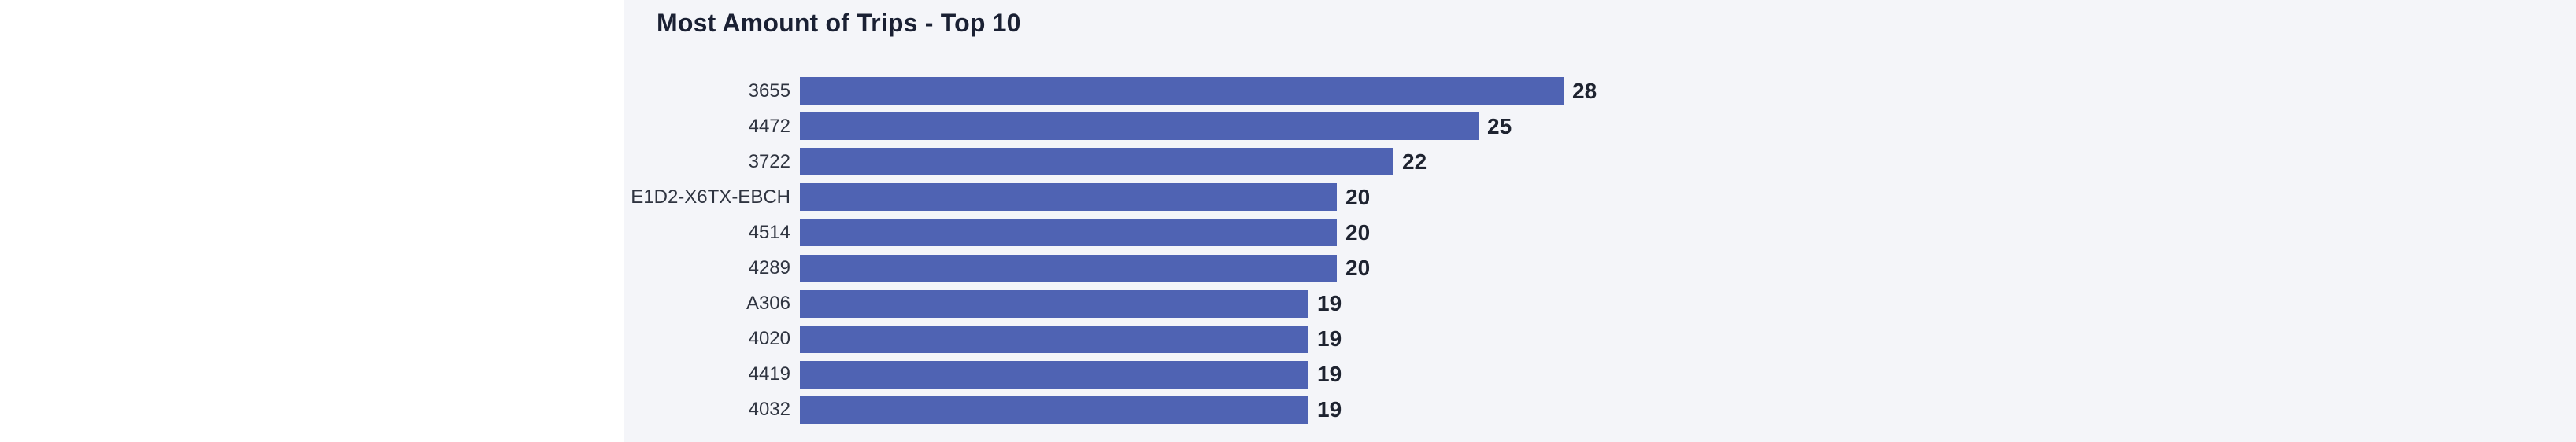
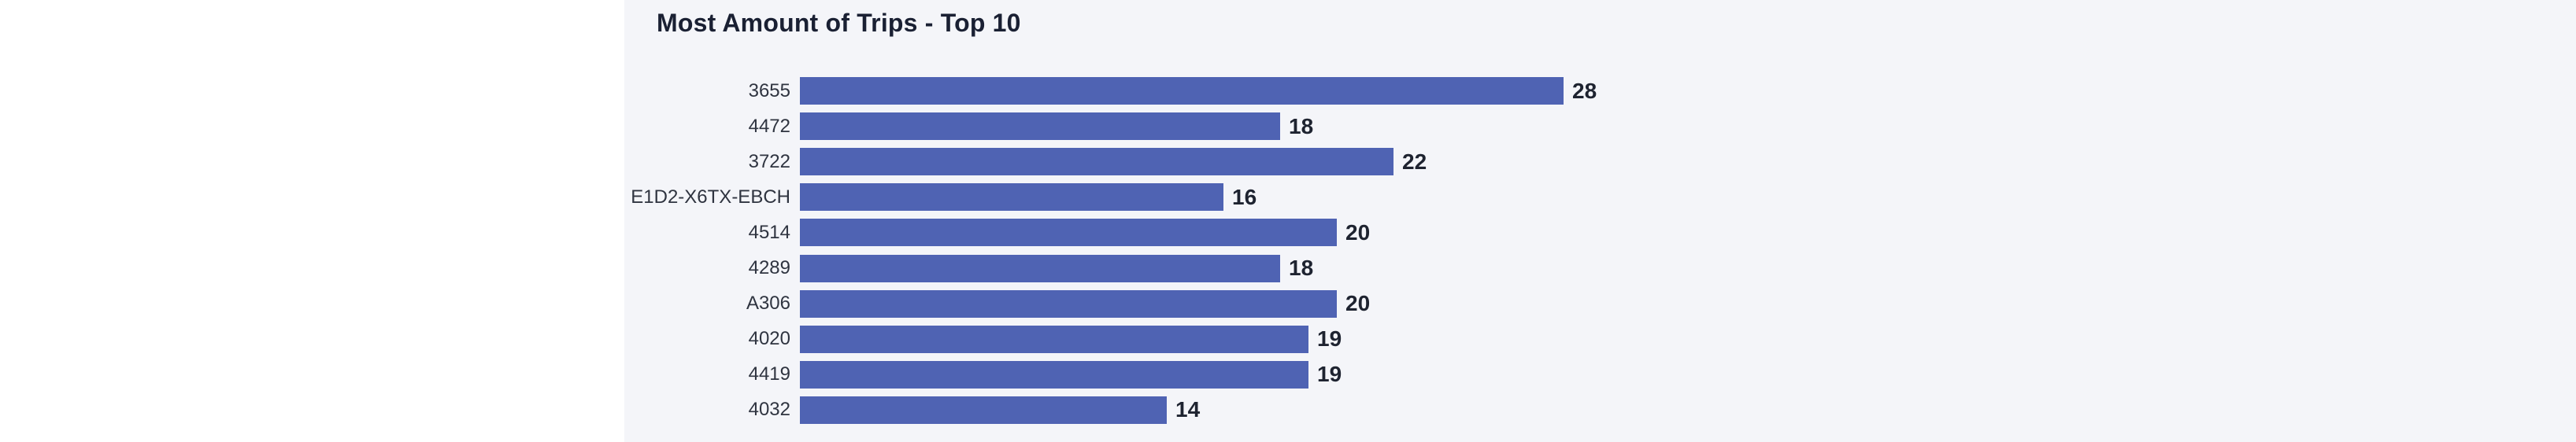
4472: 25 -> 18
E1D2-X6TX-EBCH: 20 -> 16
4289: 20 -> 18
A306: 19 -> 20
4032: 19 -> 14
